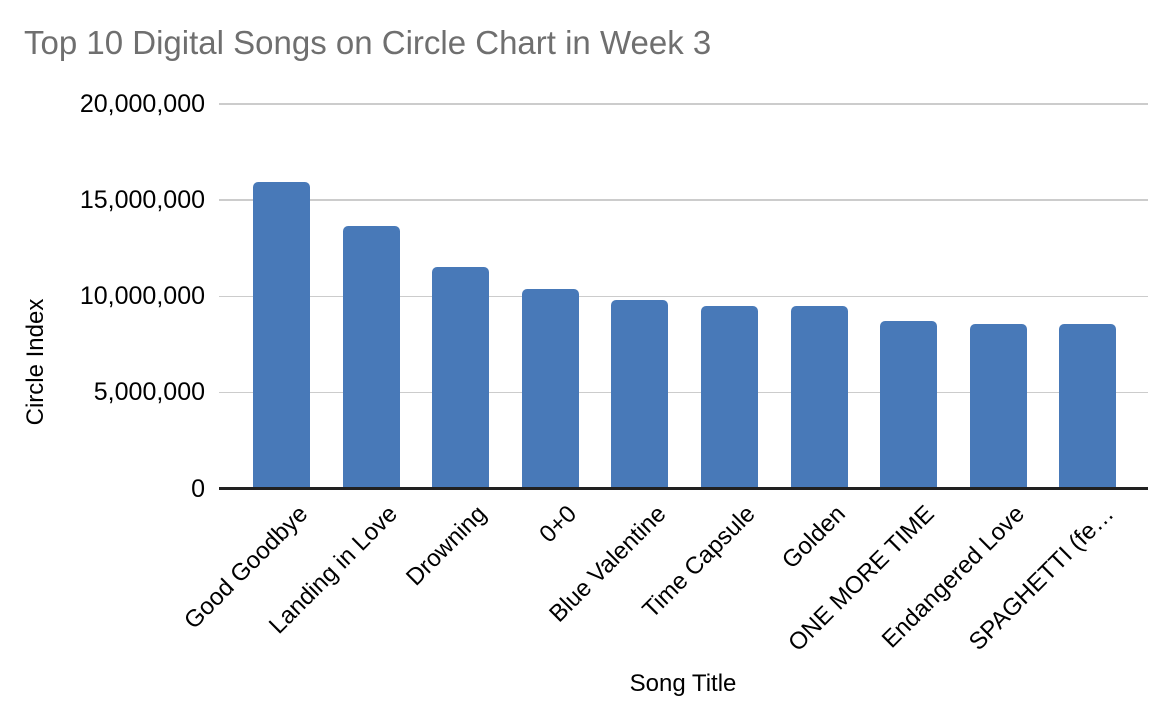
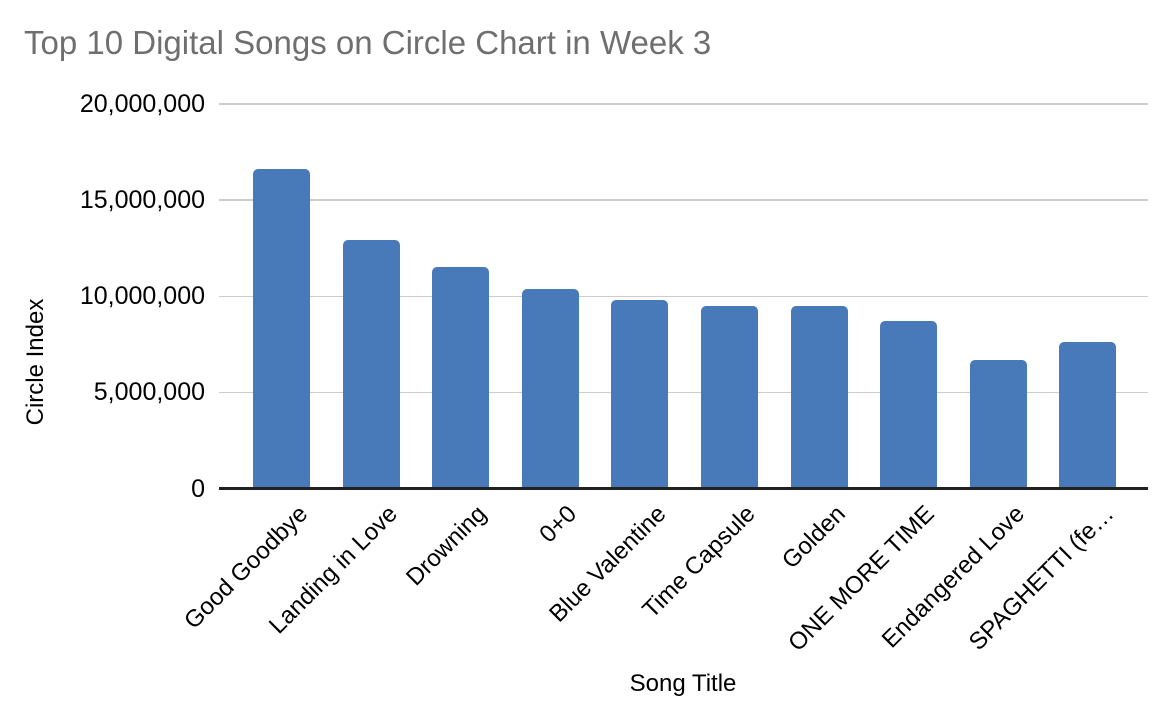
Good Goodbye: 16000000 -> 16600000
Landing in Love: 13600000 -> 12900000
Endangered Love: 8600000 -> 6700000
SPAGHETTI (fe…: 8600000 -> 7600000
